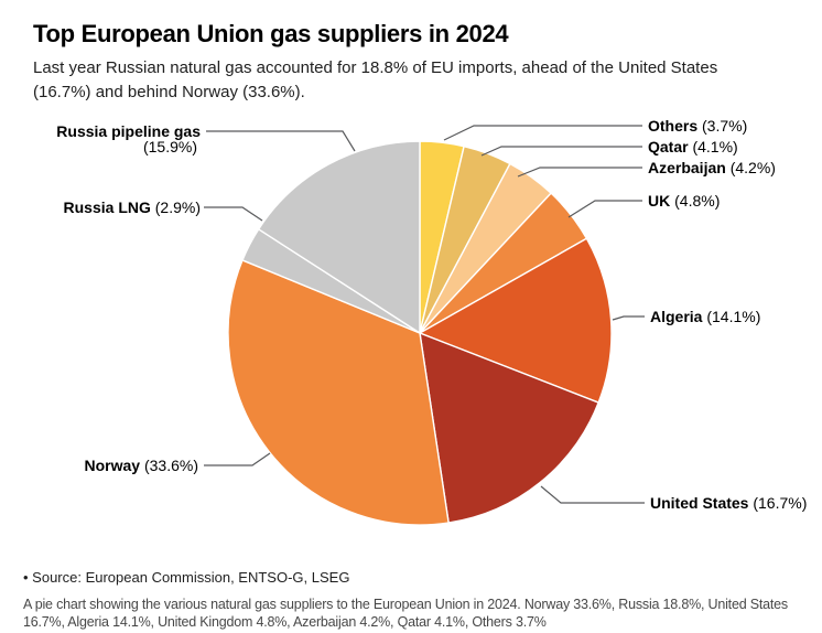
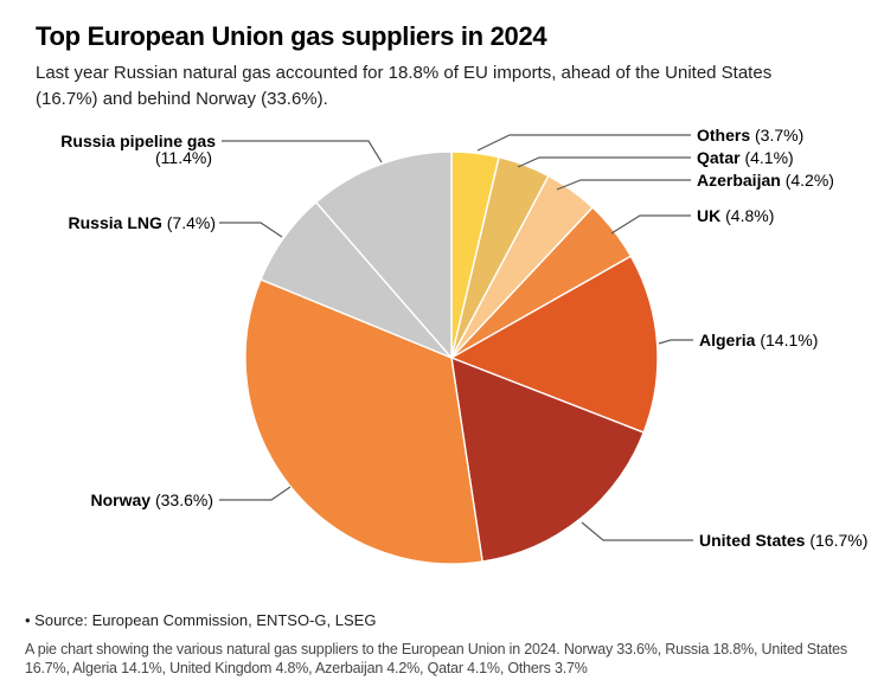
Russia LNG: 2.9% -> 7.4%
Russia pipeline gas: 15.9% -> 11.4%
